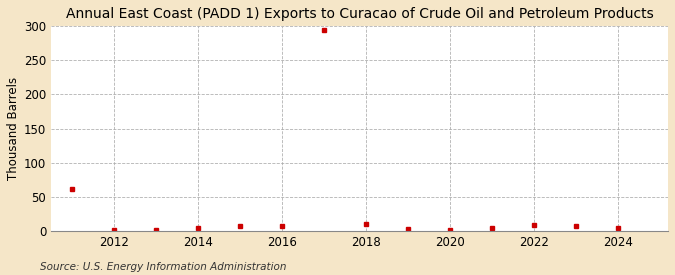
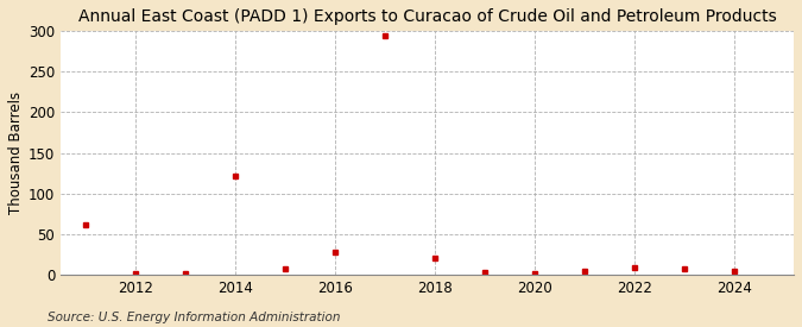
2014: 4 -> 122
2016: 7 -> 28
2018: 10 -> 20
